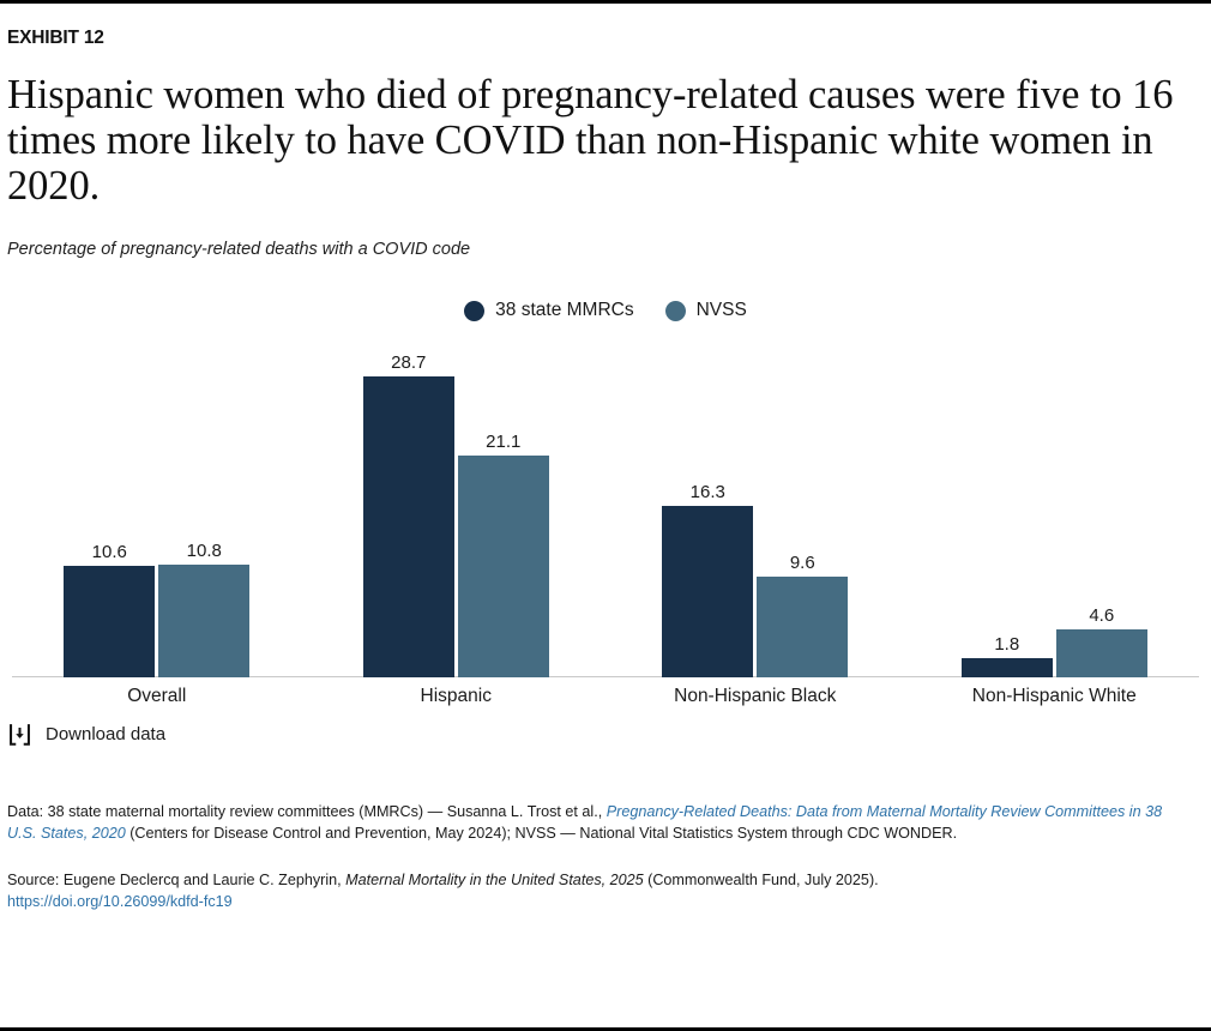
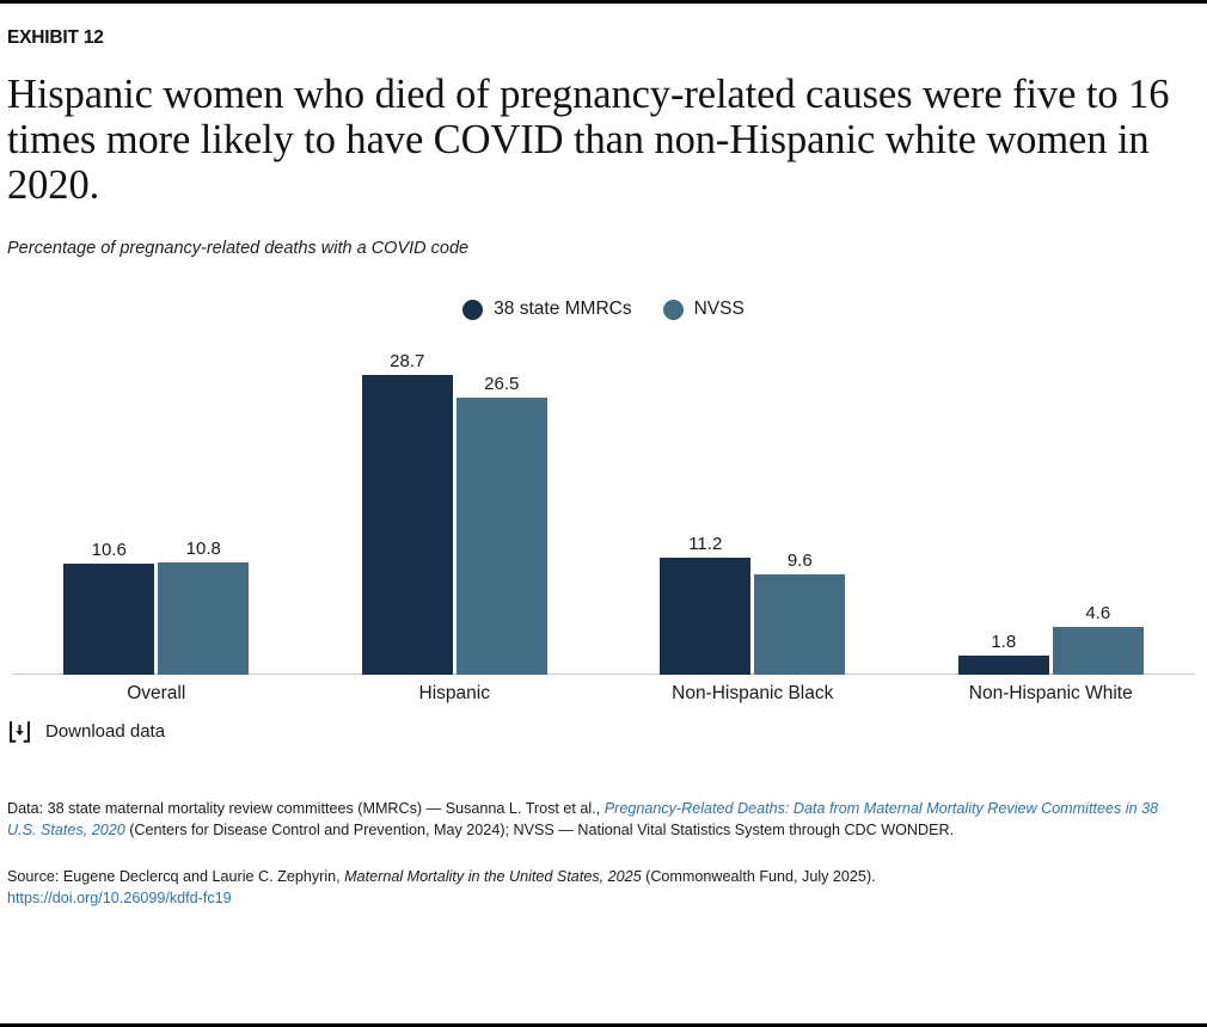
NVSS/Hispanic: 21.1 -> 26.5
38 state MMRCs/Non-Hispanic Black: 16.3 -> 11.2
